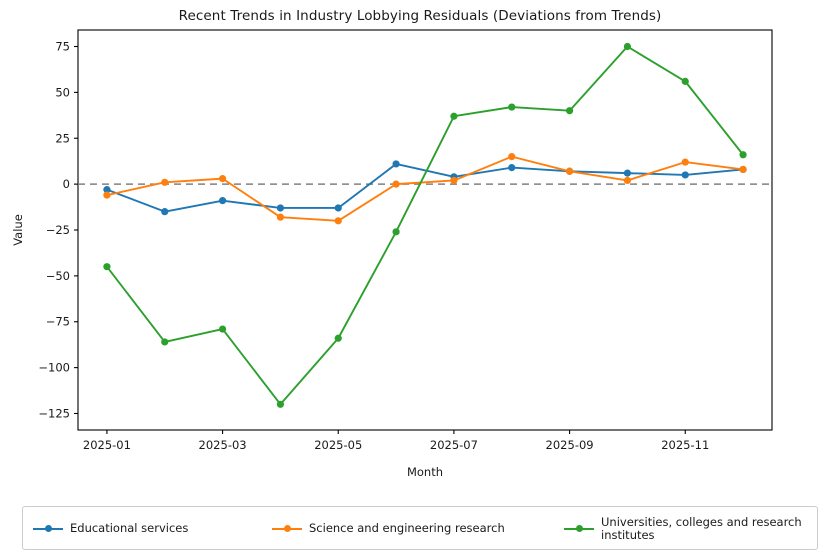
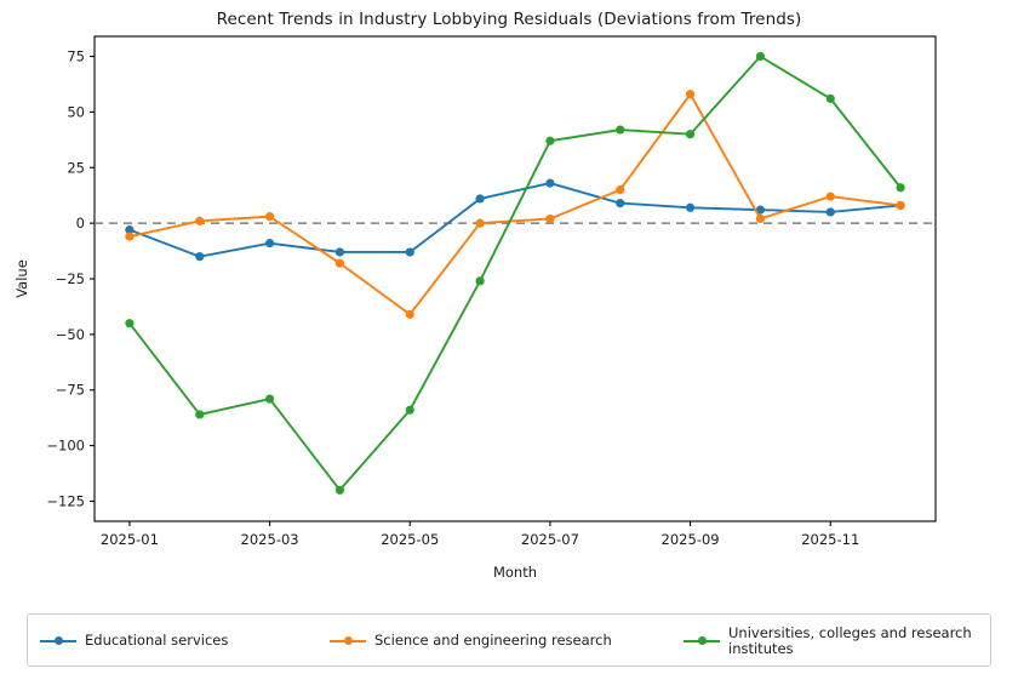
Science and engineering research/2025-05: -20 -> -41
Educational services/2025-07: 4 -> 18
Science and engineering research/2025-09: 7 -> 58
